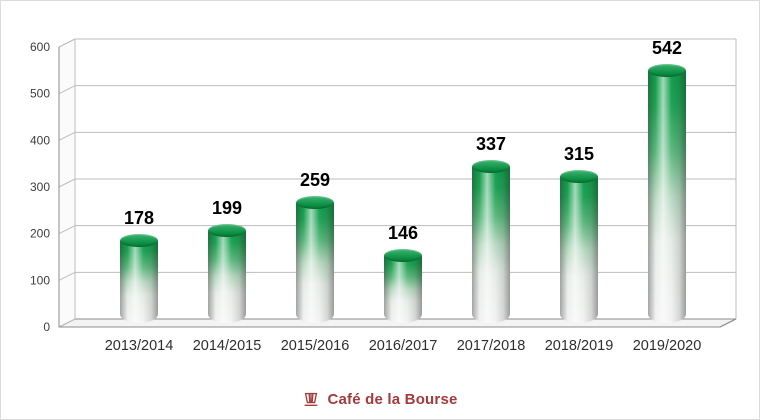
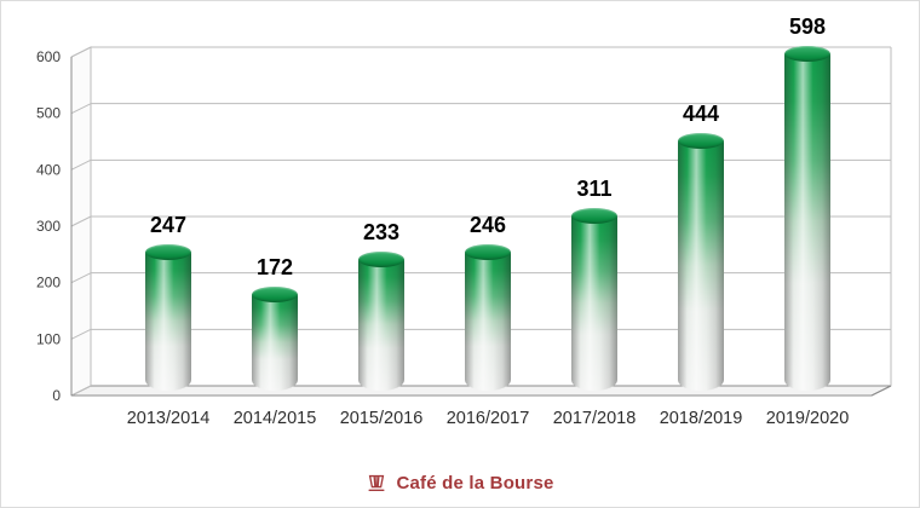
2013/2014: 178 -> 247
2014/2015: 199 -> 172
2015/2016: 259 -> 233
2016/2017: 146 -> 246
2017/2018: 337 -> 311
2018/2019: 315 -> 444
2019/2020: 542 -> 598
